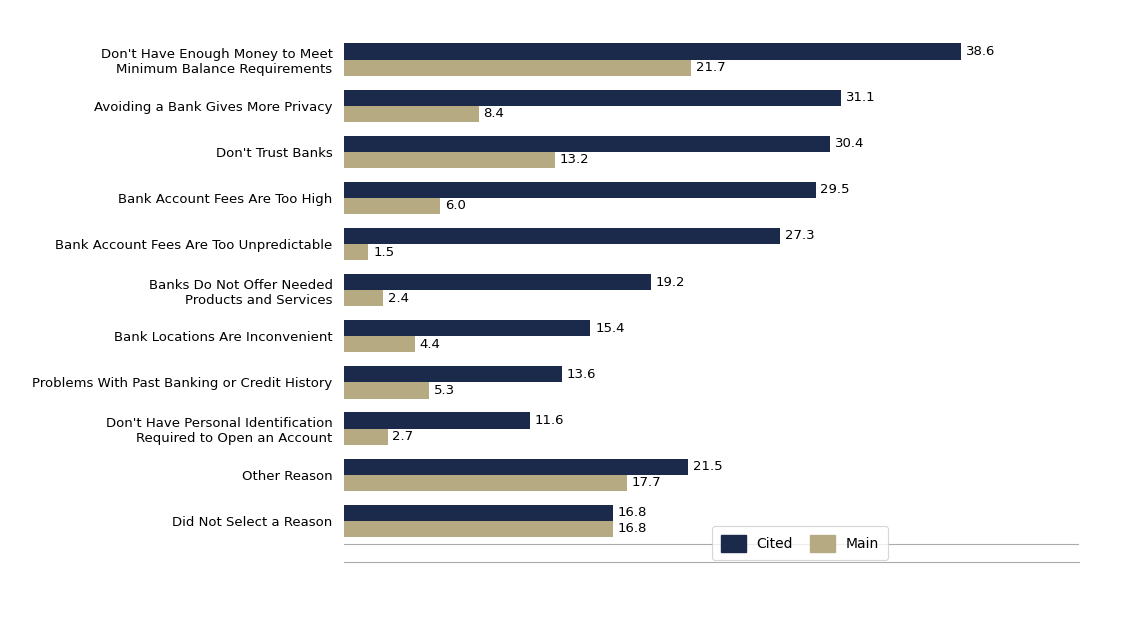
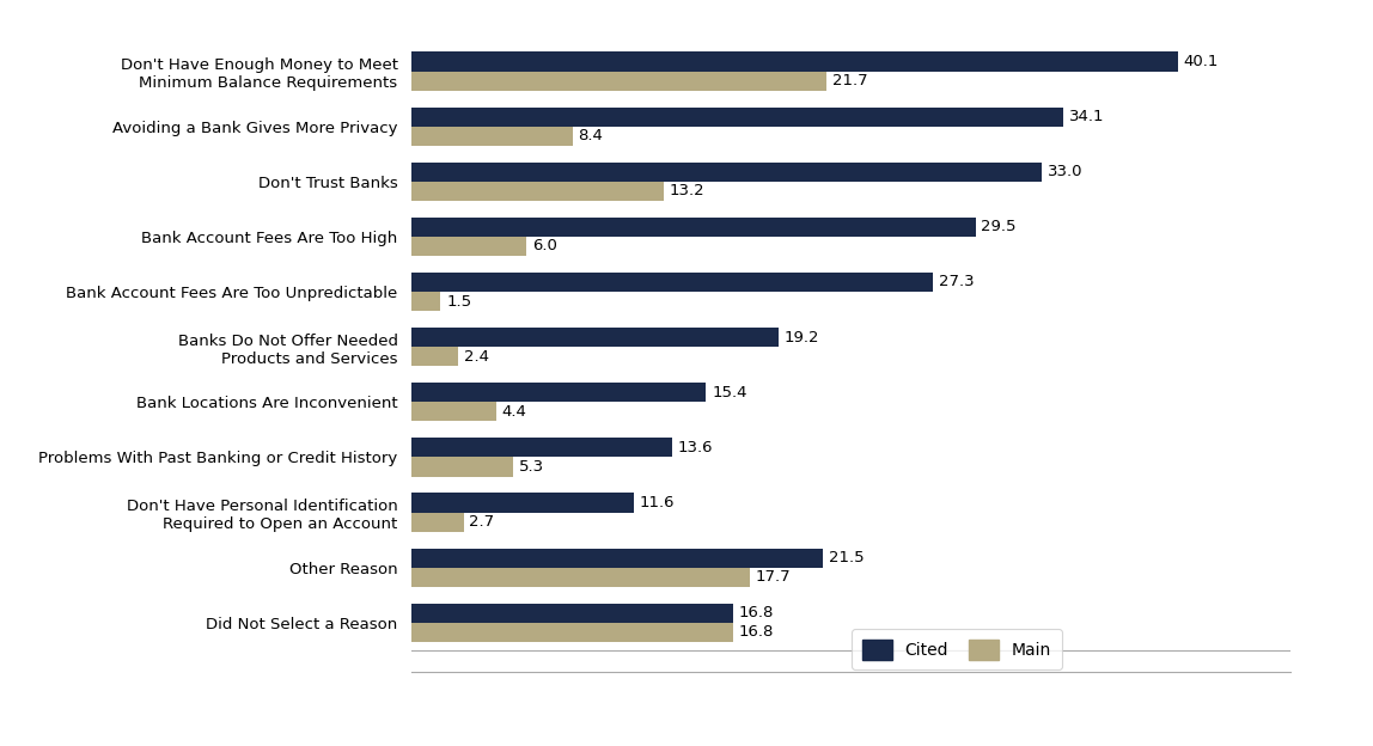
Cited/Don't Have Enough Money to Meet Minimum Balance Requirements: 38.6 -> 40.1
Cited/Avoiding a Bank Gives More Privacy: 31.1 -> 34.1
Cited/Don't Trust Banks: 30.4 -> 33.0
